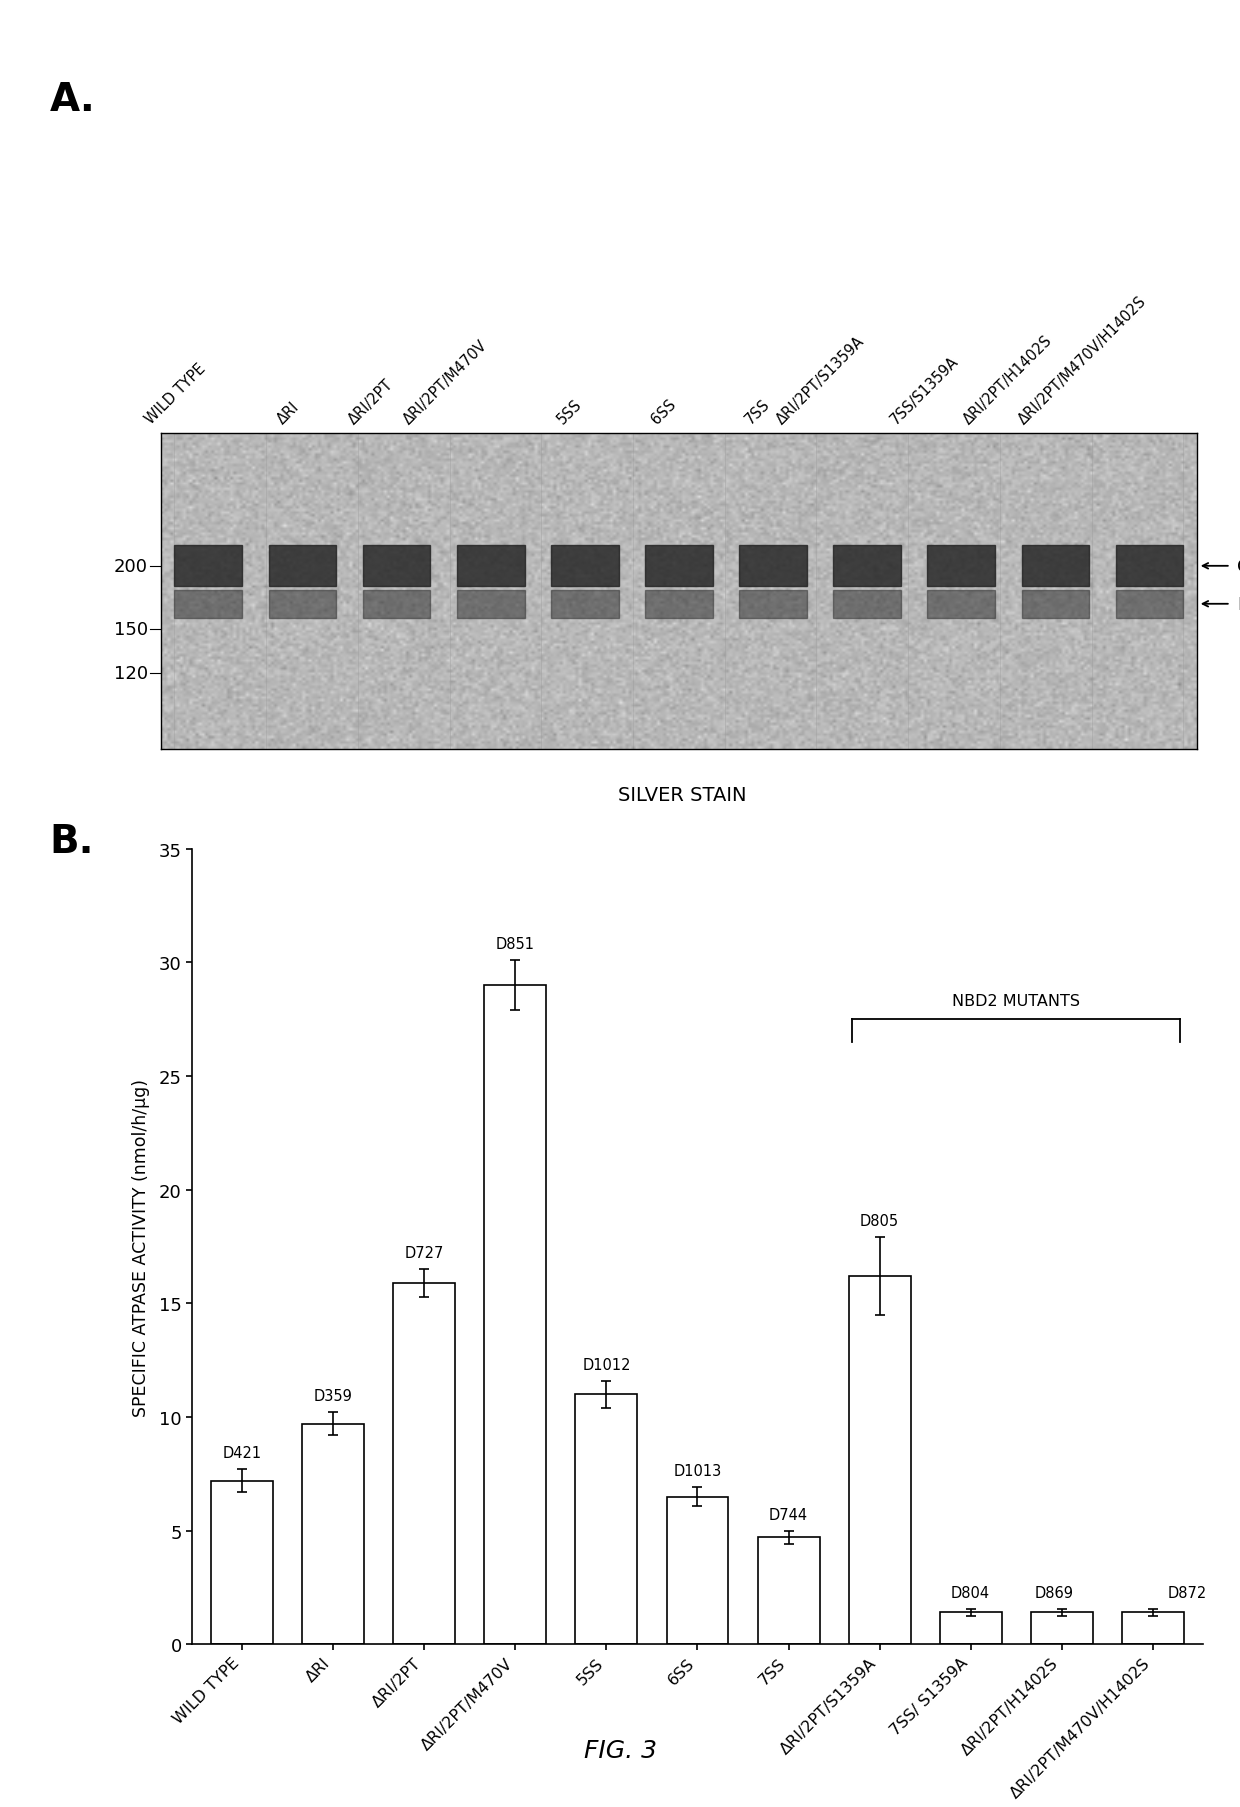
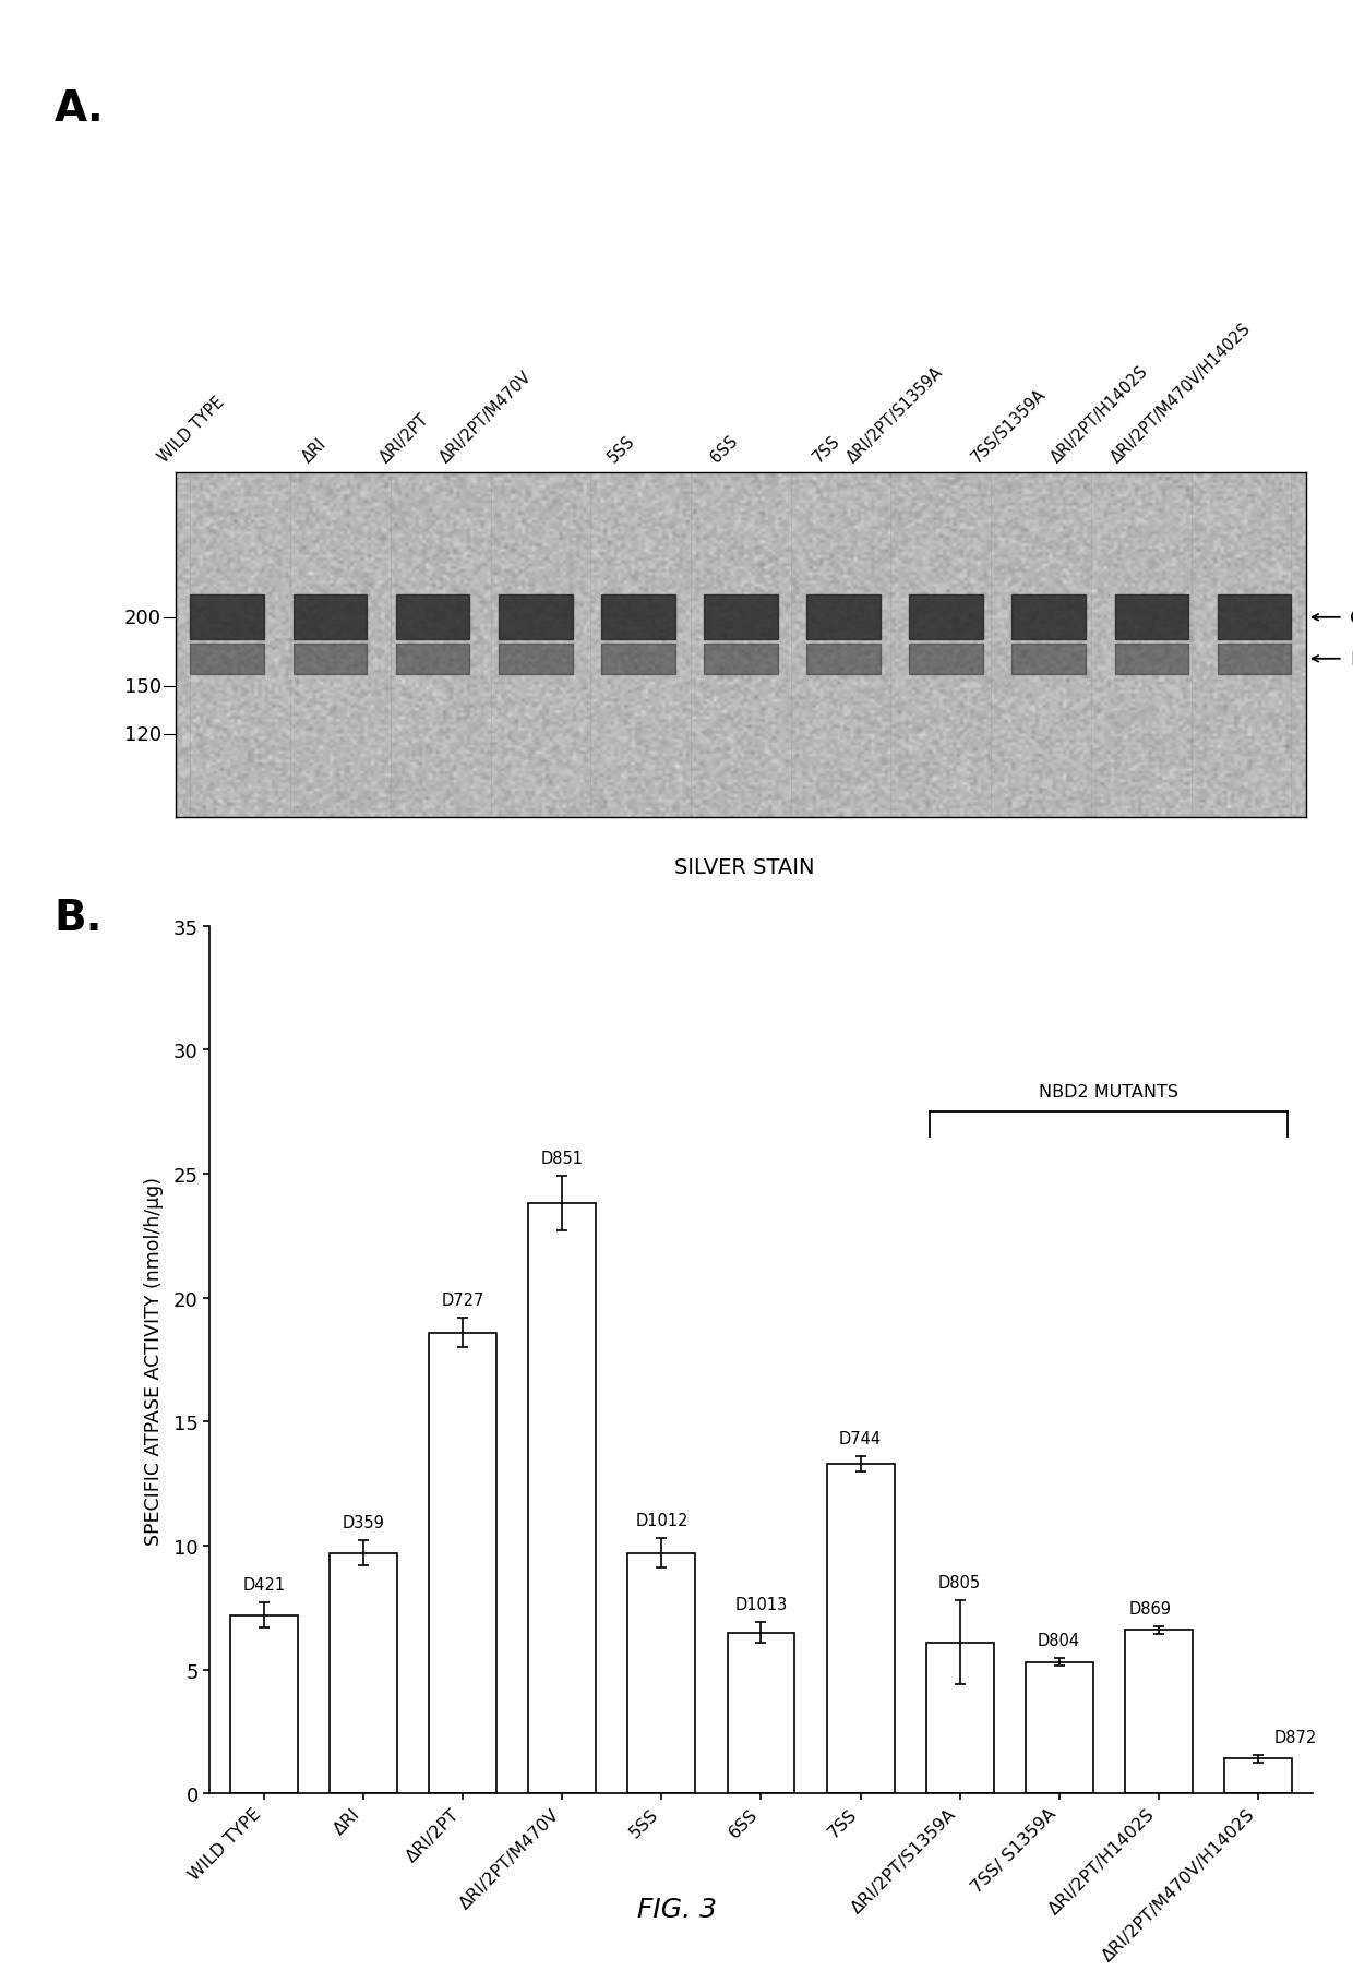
ΔRI/2PT: 15.9 -> 18.6
ΔRI/2PT/M470V: 29.0 -> 23.8
5SS: 11.0 -> 9.7
7SS: 4.7 -> 13.3
ΔRI/2PT/S1359A: 16.2 -> 6.1
7SS/ S1359A: 1.4 -> 5.3
ΔRI/2PT/H1402S: 1.4 -> 6.6
